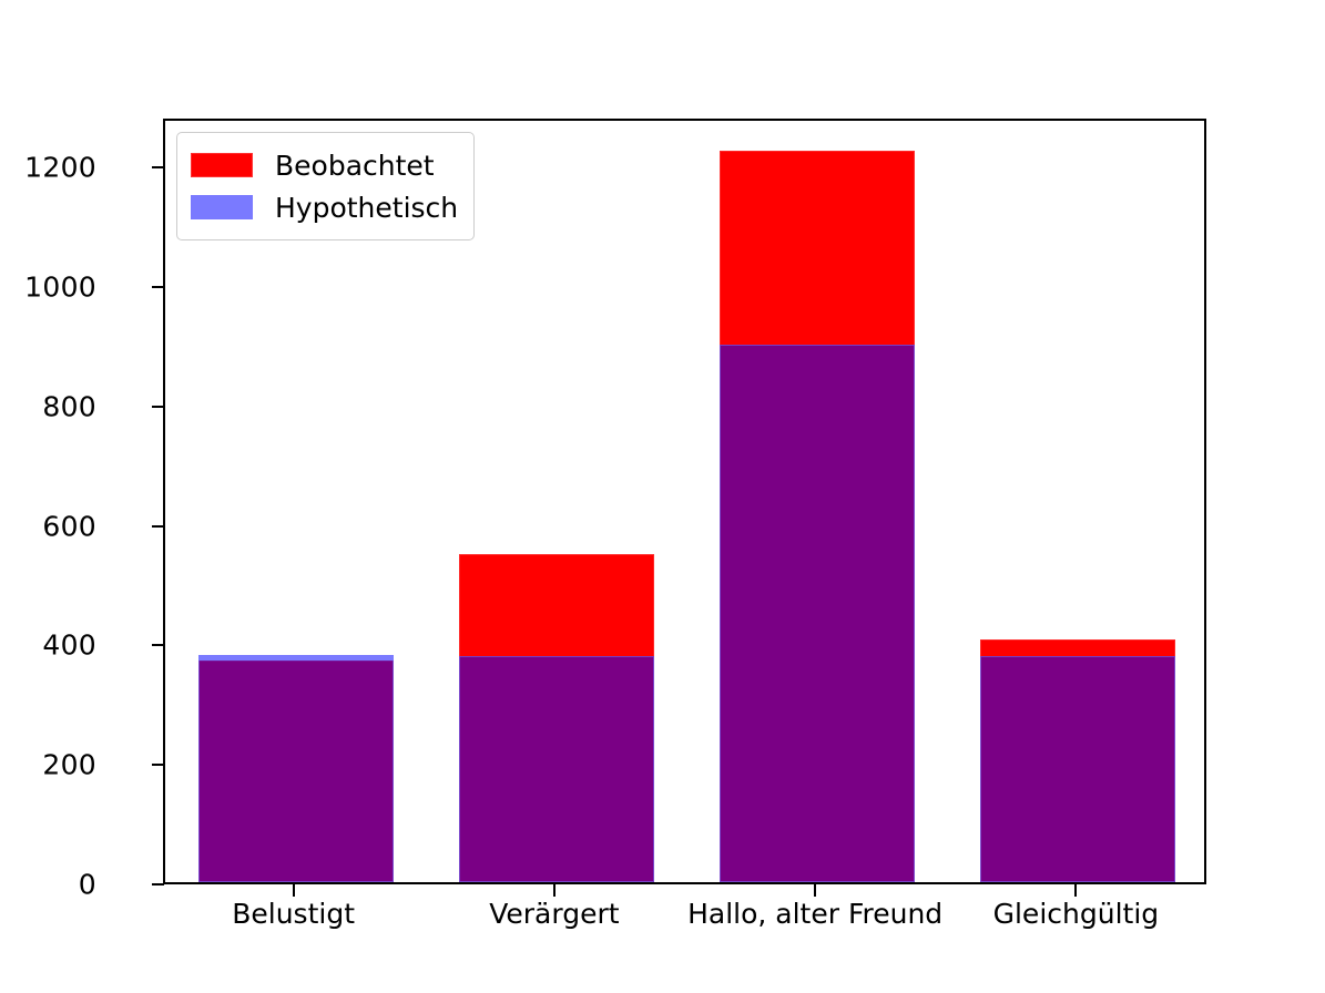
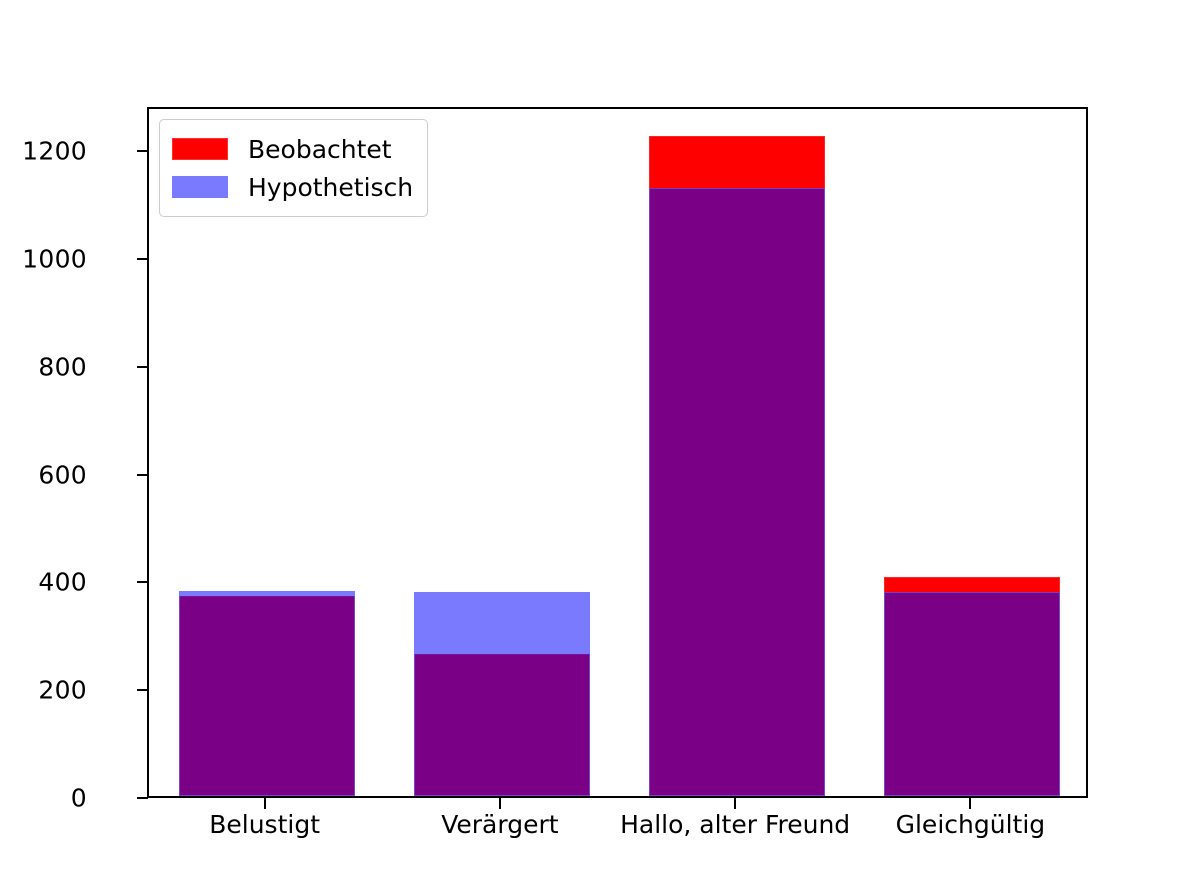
Beobachtet/Verärgert: 550 -> 260
Hypothetisch/Hallo, alter Freund: 900 -> 1130
